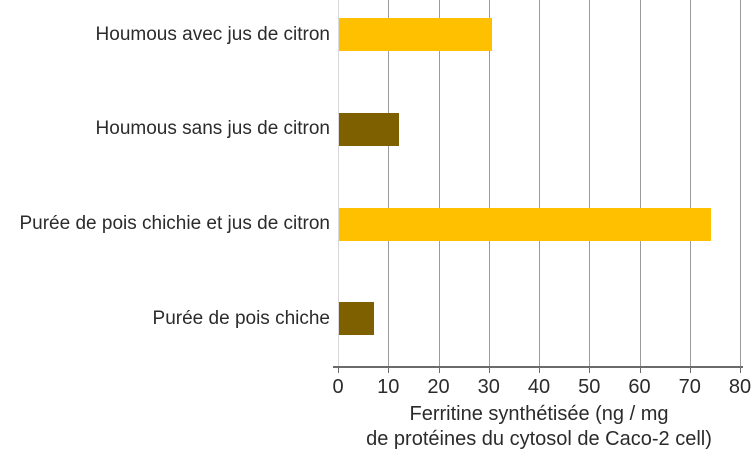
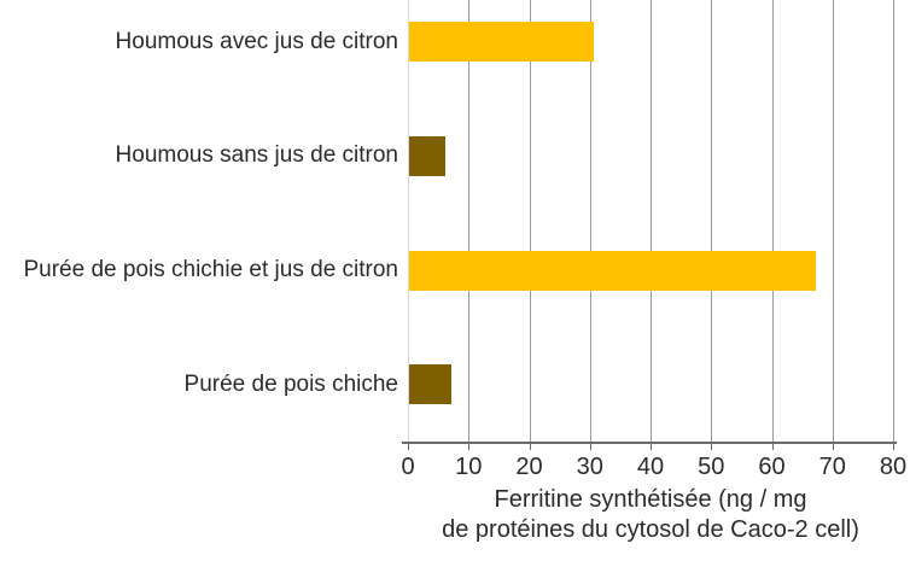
Houmous sans jus de citron: 12 -> 6
Purée de pois chichie et jus de citron: 74 -> 67
